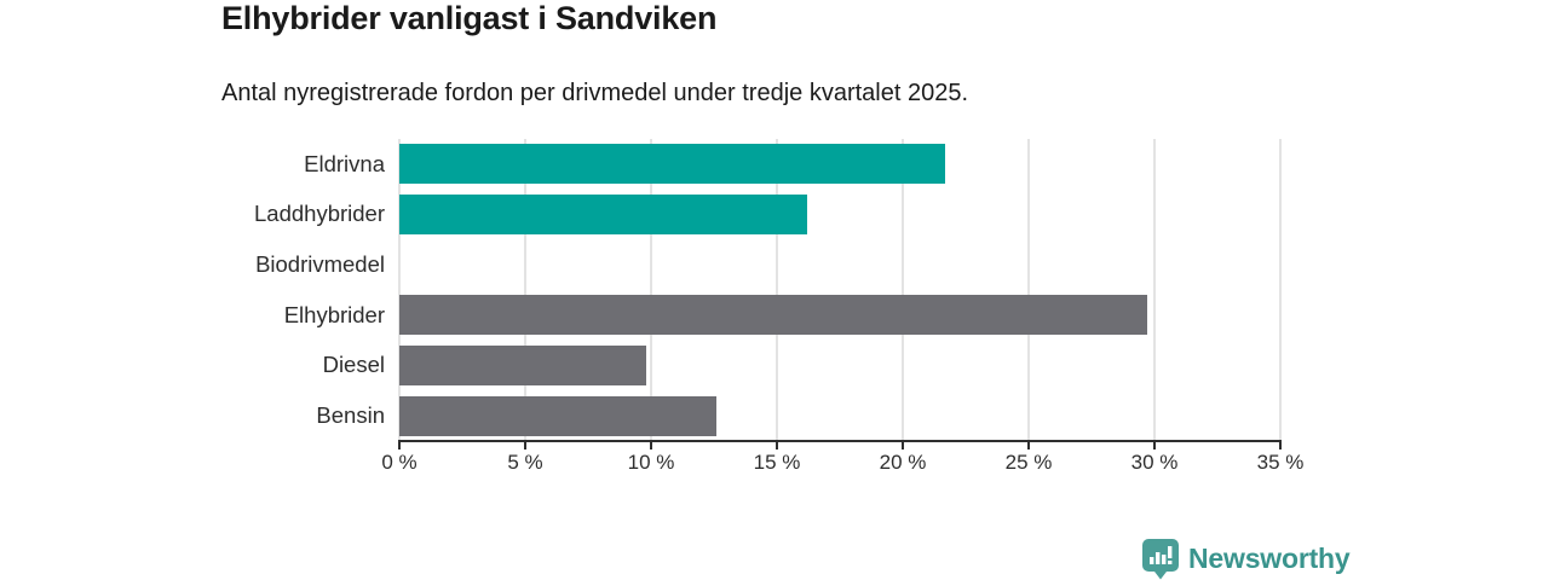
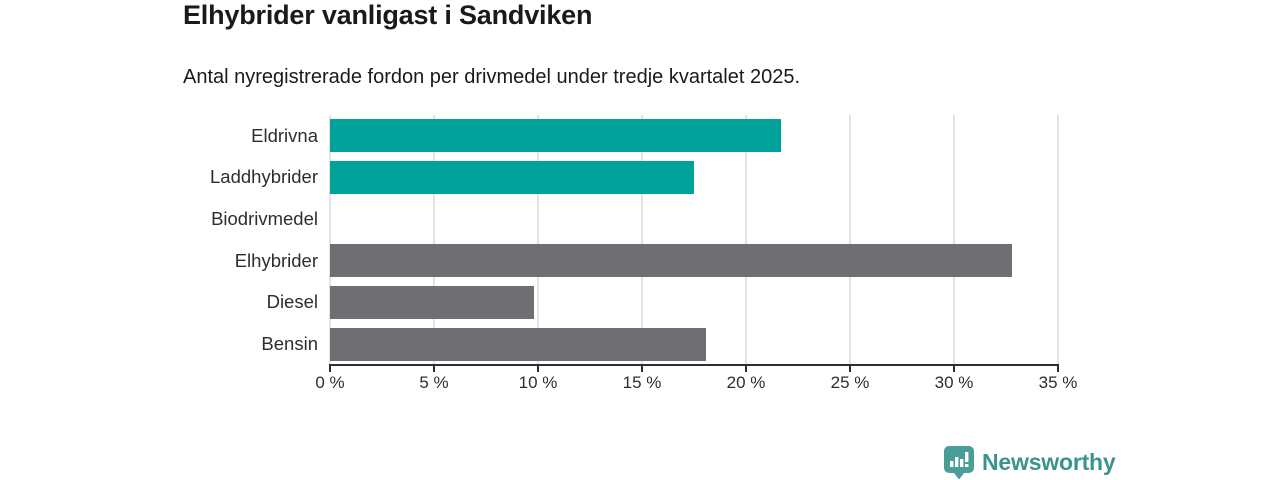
Laddhybrider: 16.2% -> 17.5%
Elhybrider: 29.7% -> 32.8%
Bensin: 12.6% -> 18.1%
